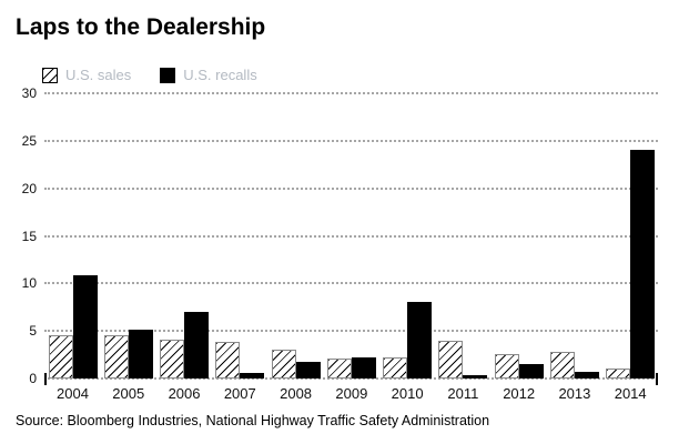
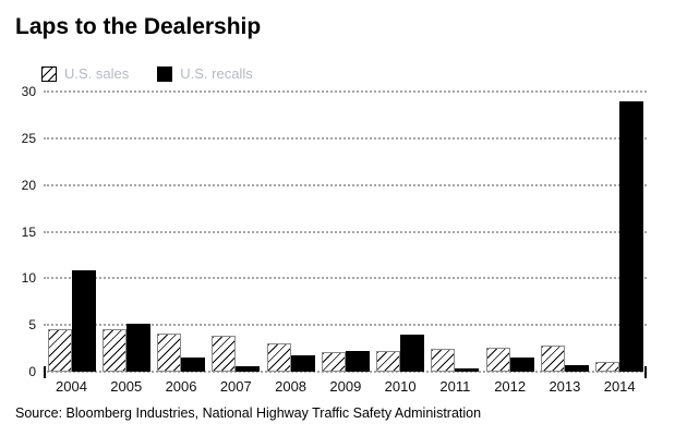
U.S. recalls/2006: 7 -> 2
U.S. recalls/2010: 8 -> 4
U.S. sales/2011: 4 -> 2
U.S. recalls/2014: 24 -> 29
